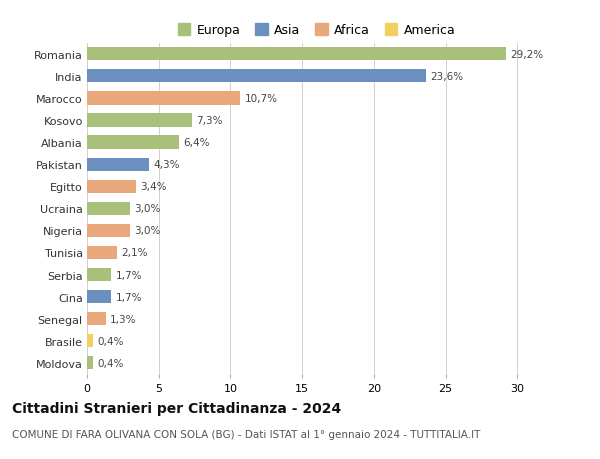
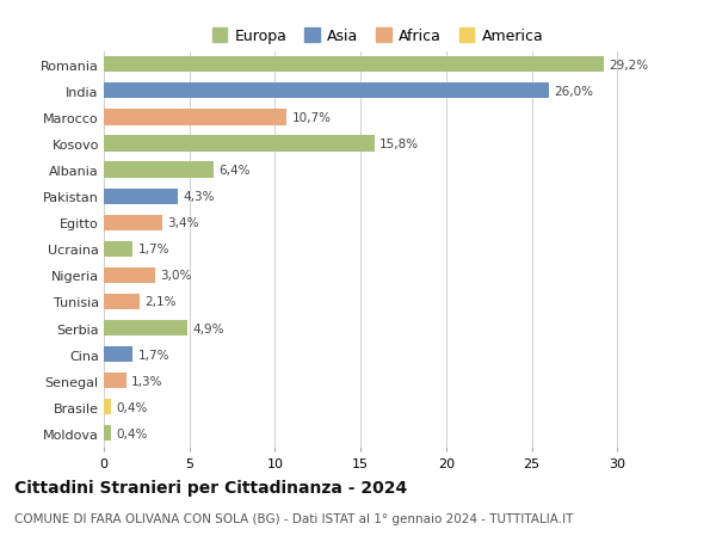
India: 23,6% -> 26,0%
Kosovo: 7,3% -> 15,8%
Ucraina: 3,0% -> 1,7%
Serbia: 1,7% -> 4,9%
